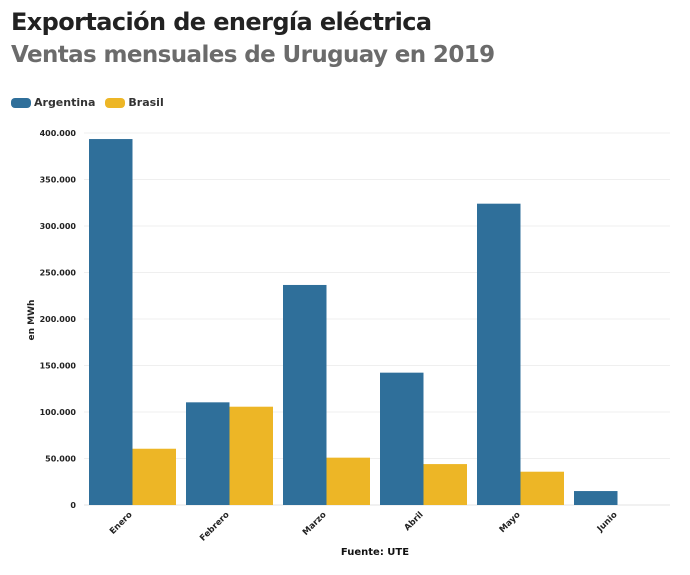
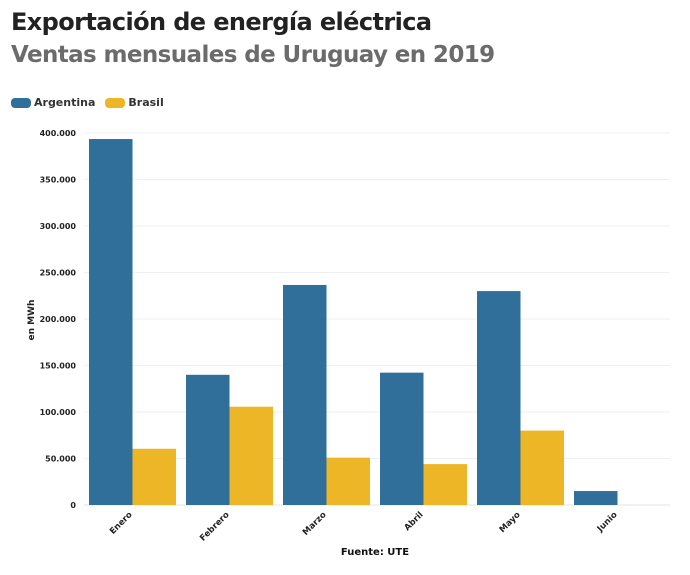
Argentina/Febrero: 110000 -> 140000
Argentina/Mayo: 320000 -> 230000
Brasil/Mayo: 40000 -> 80000
